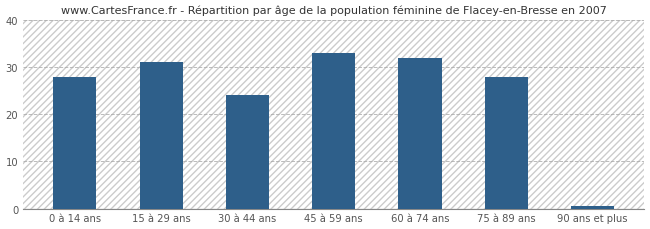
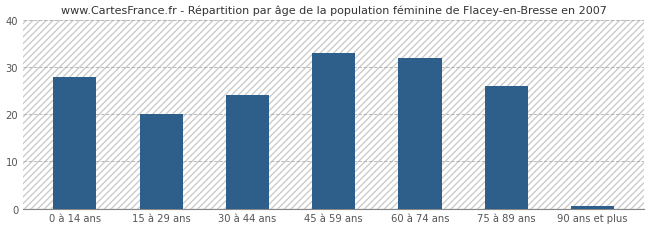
15 à 29 ans: 31.0 -> 20.0
75 à 89 ans: 28.0 -> 26.0
